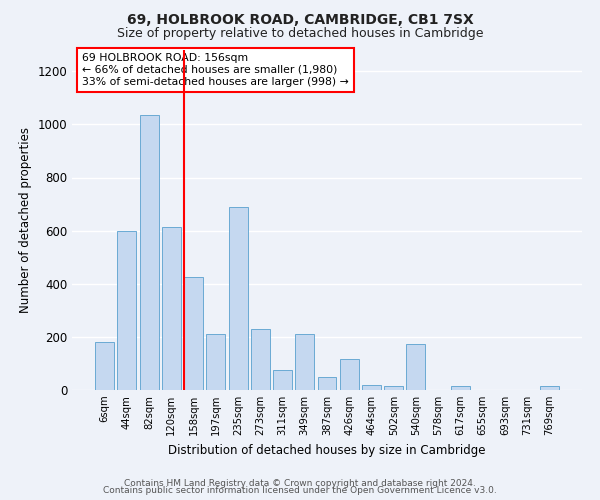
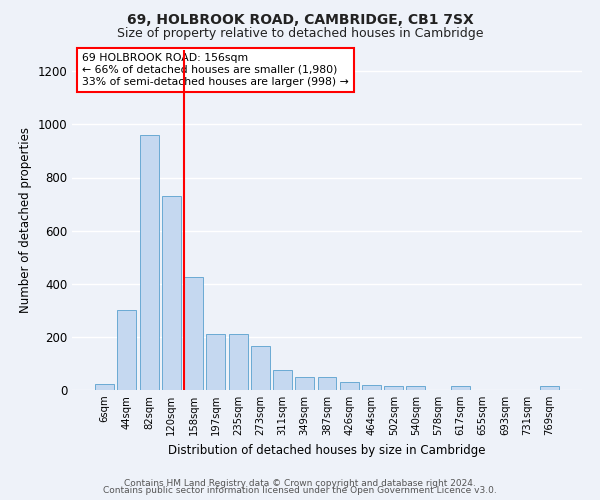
6sqm: 180 -> 22
44sqm: 600 -> 300
82sqm: 1035 -> 960
120sqm: 615 -> 730
235sqm: 690 -> 210
273sqm: 230 -> 165
349sqm: 210 -> 50
426sqm: 115 -> 30
540sqm: 175 -> 15
